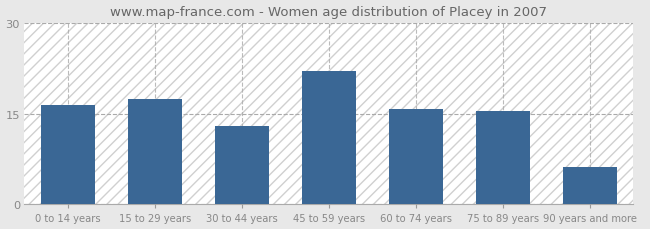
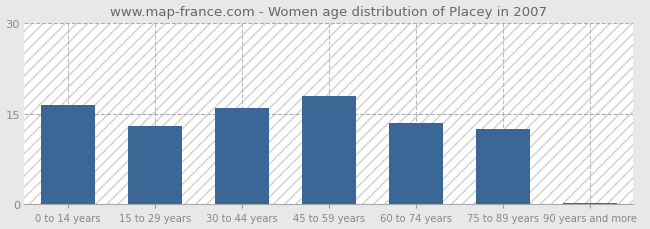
15 to 29 years: 17.4 -> 13.0
30 to 44 years: 13.0 -> 16.0
45 to 59 years: 22.0 -> 18.0
60 to 74 years: 15.8 -> 13.5
75 to 89 years: 15.4 -> 12.5
90 years and more: 6.2 -> 0.3
